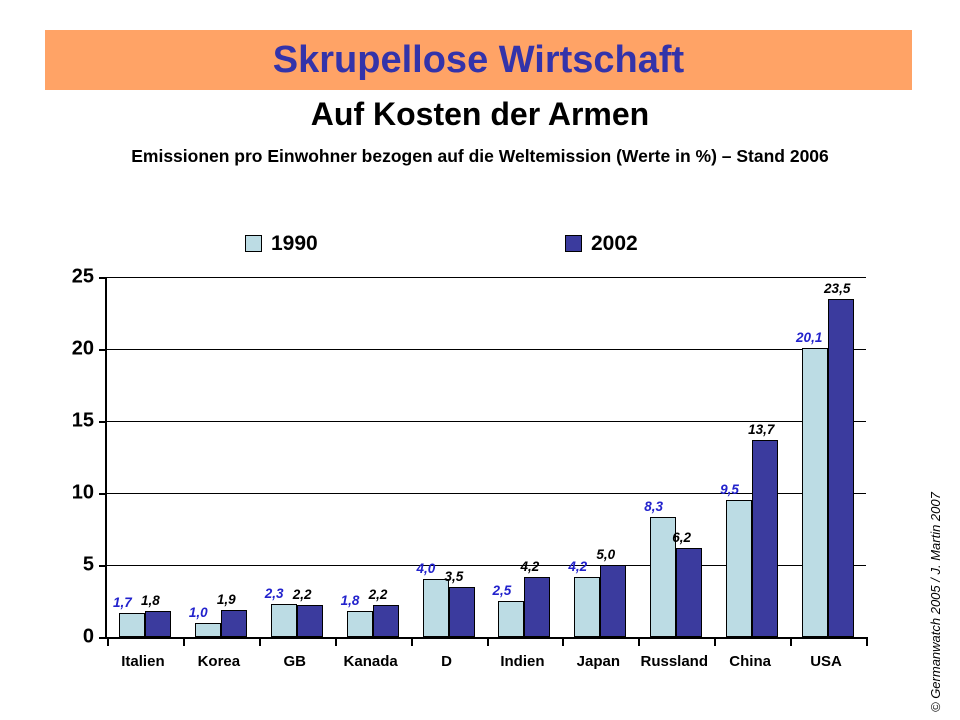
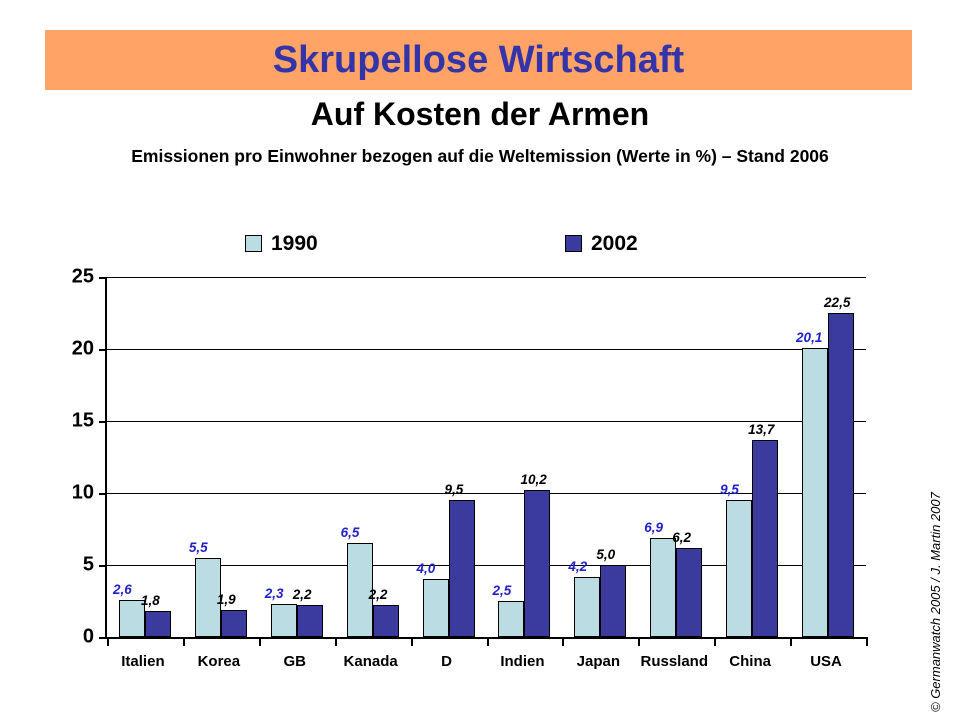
1990/Italien: 1,7 -> 2,6
1990/Korea: 1,0 -> 5,5
1990/Kanada: 1,8 -> 6,5
2002/D: 3,5 -> 9,5
2002/Indien: 4,2 -> 10,2
1990/Russland: 8,3 -> 6,9
2002/USA: 23,5 -> 22,5
